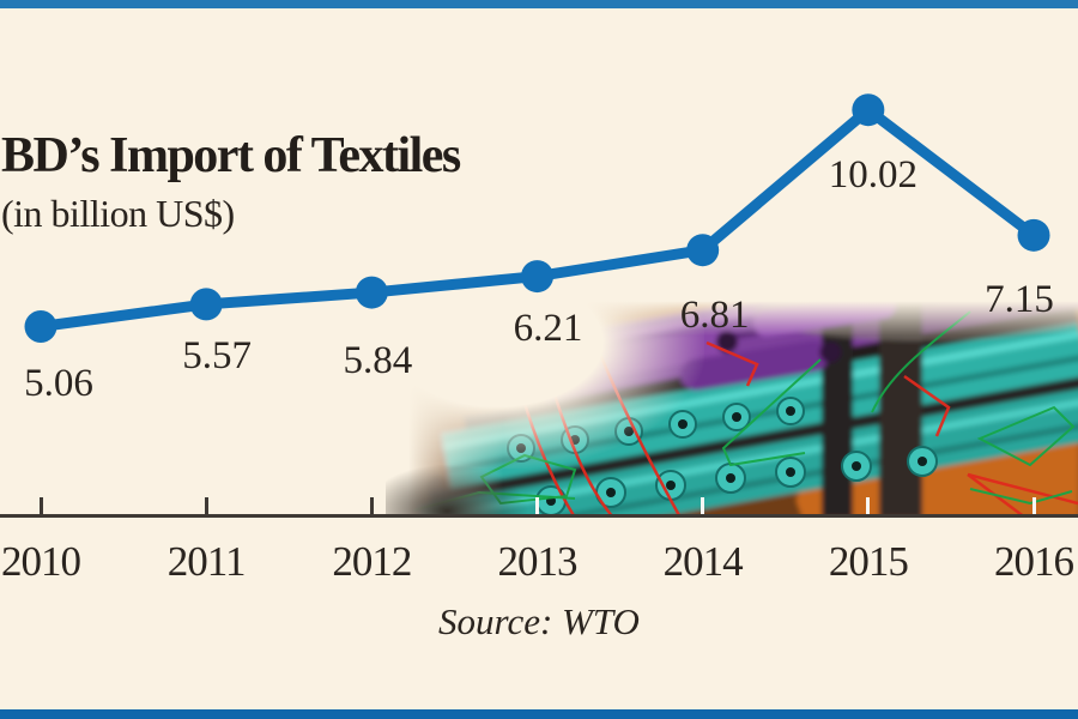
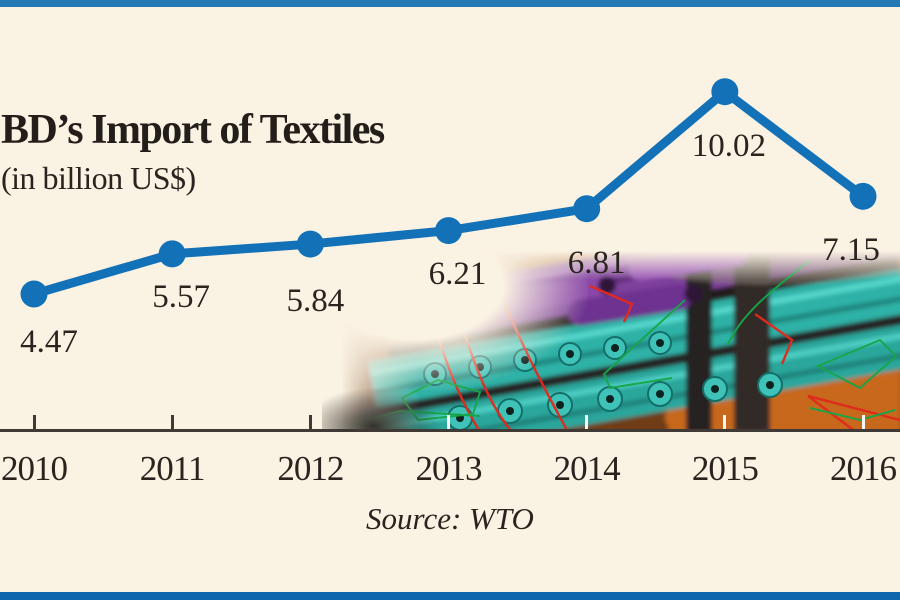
2010: 5.06 -> 4.47
